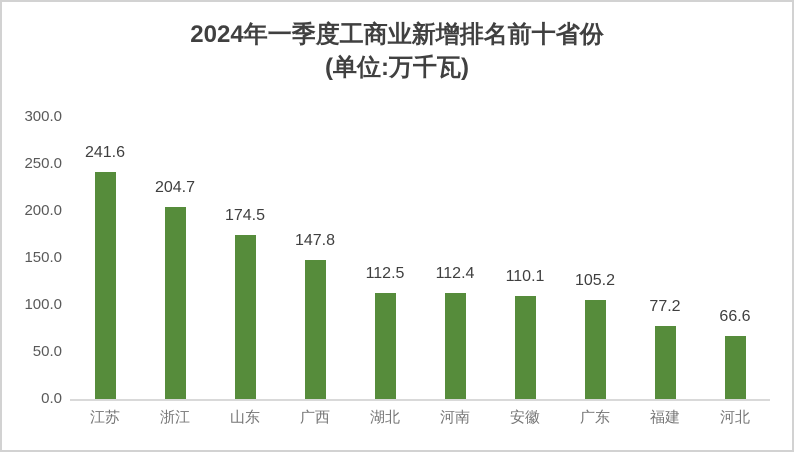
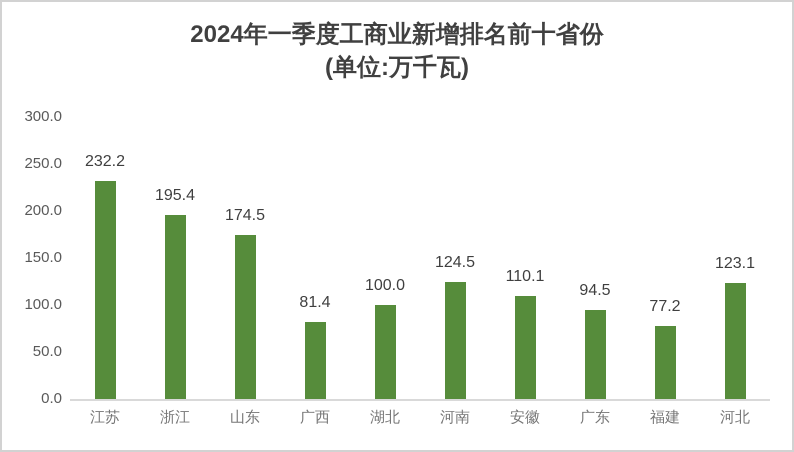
江苏: 241.6 -> 232.2
浙江: 204.7 -> 195.4
广西: 147.8 -> 81.4
湖北: 112.5 -> 100.0
河南: 112.4 -> 124.5
广东: 105.2 -> 94.5
河北: 66.6 -> 123.1
